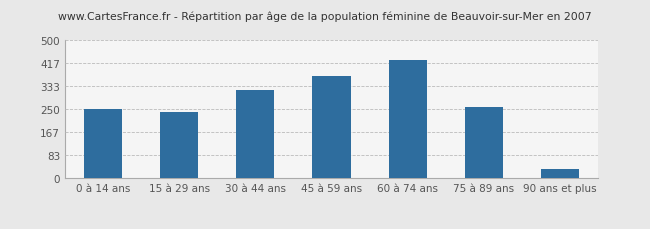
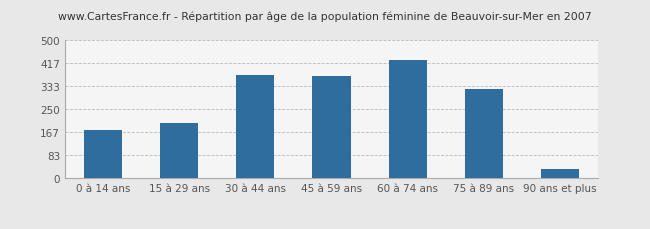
0 à 14 ans: 250 -> 175
15 à 29 ans: 240 -> 200
30 à 44 ans: 320 -> 375
75 à 89 ans: 258 -> 325
